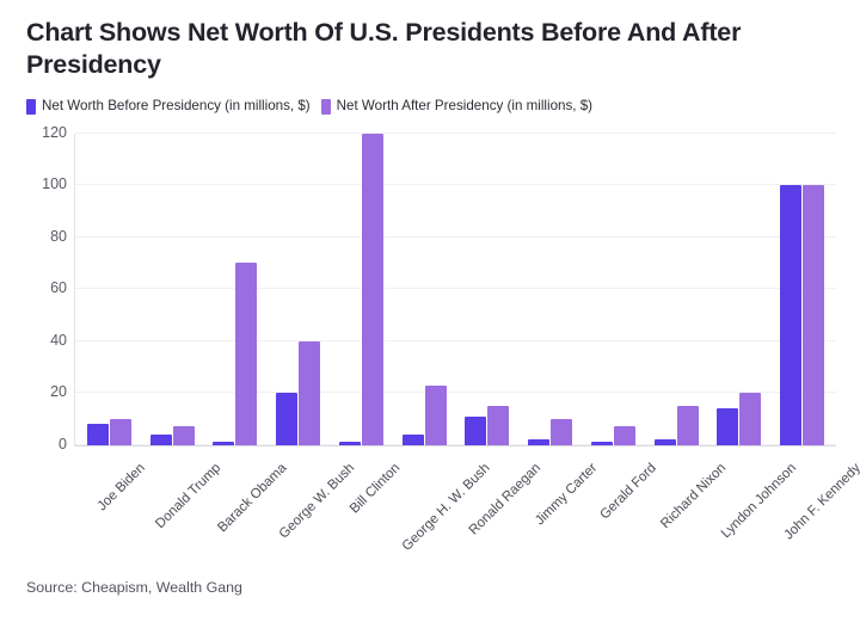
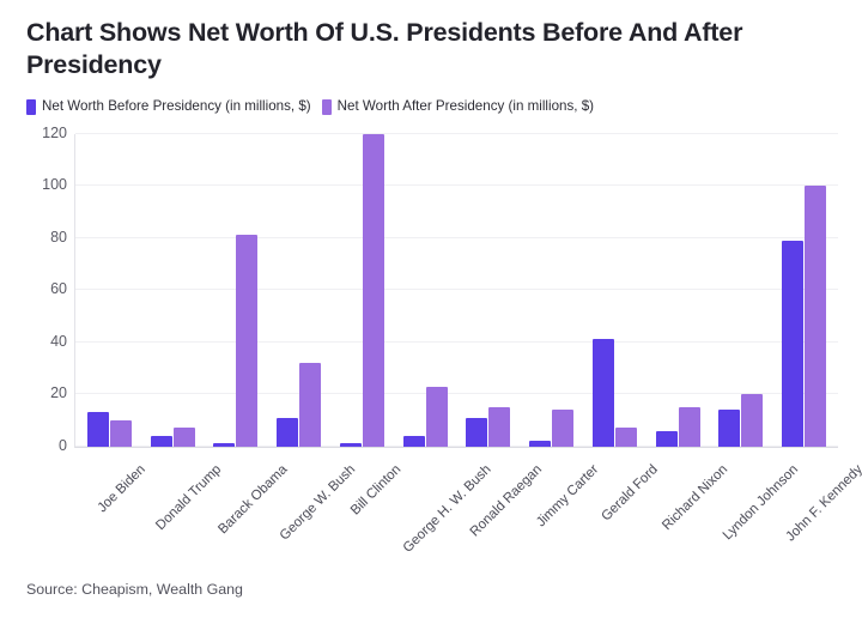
Net Worth Before Presidency (in millions, $)/Joe Biden: 8 -> 13
Net Worth After Presidency (in millions, $)/Barack Obama: 70 -> 81
Net Worth Before Presidency (in millions, $)/George W. Bush: 20 -> 11
Net Worth After Presidency (in millions, $)/George W. Bush: 40 -> 32
Net Worth After Presidency (in millions, $)/Jimmy Carter: 10 -> 14
Net Worth Before Presidency (in millions, $)/Gerald Ford: 1 -> 41
Net Worth Before Presidency (in millions, $)/Richard Nixon: 2 -> 6
Net Worth Before Presidency (in millions, $)/John F. Kennedy: 100 -> 79
